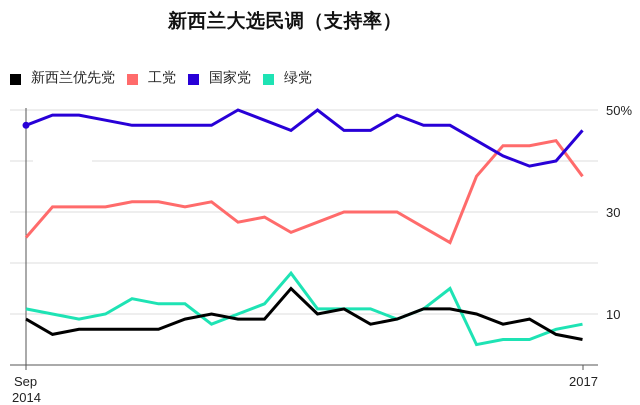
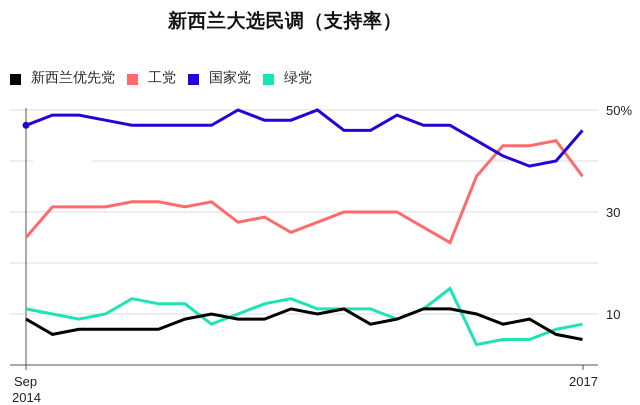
新西兰优先党/10: 15% -> 11%
国家党/10: 46% -> 48%
绿党/10: 18% -> 13%
